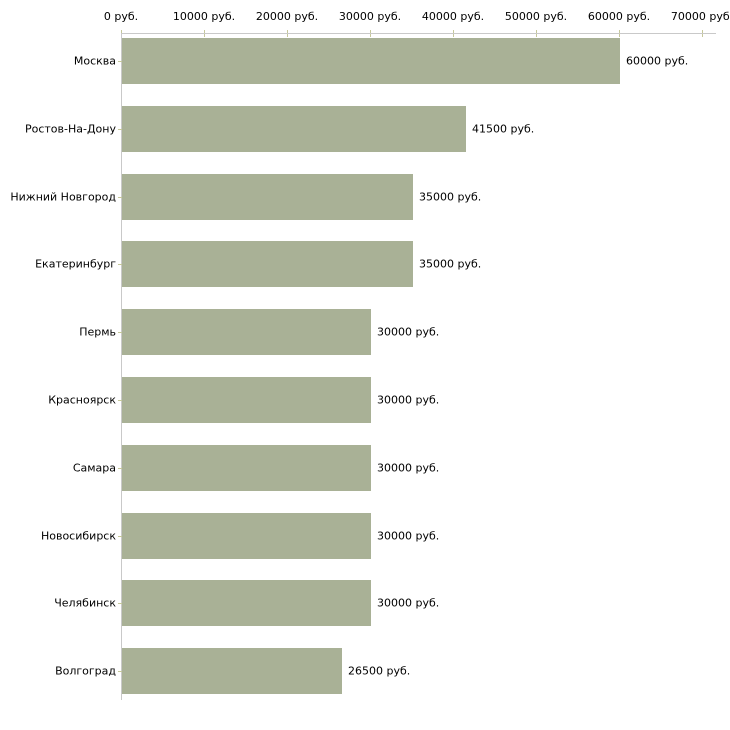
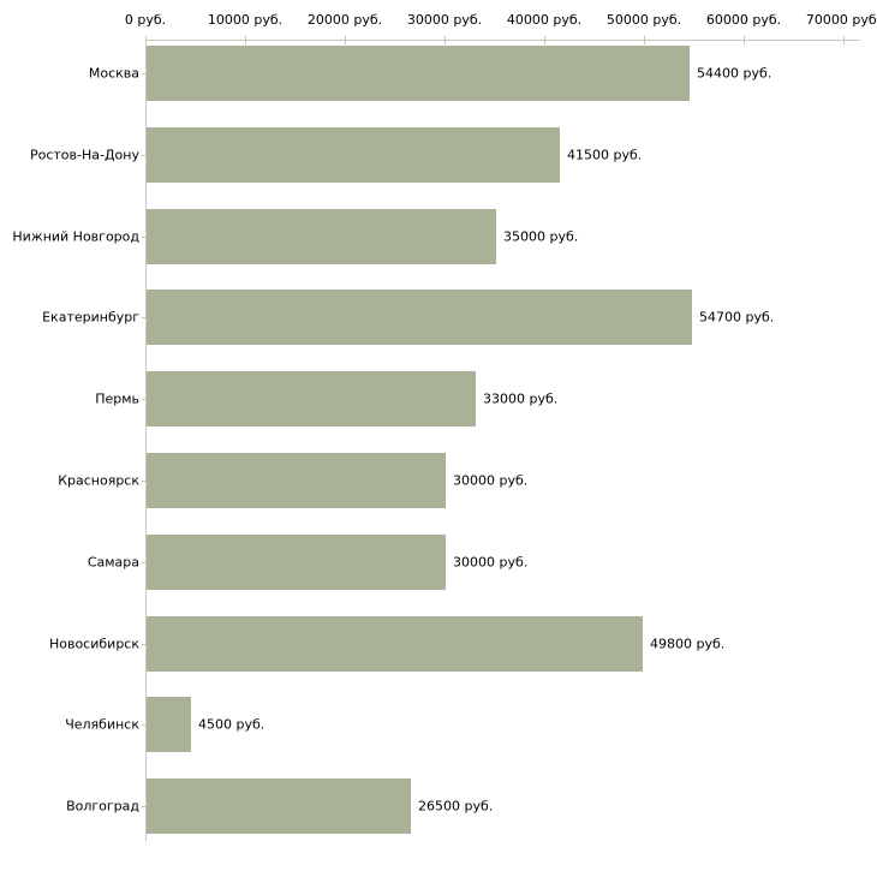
Москва: 60000 -> 54400
Екатеринбург: 35000 -> 54700
Пермь: 30000 -> 33000
Новосибирск: 30000 -> 49800
Челябинск: 30000 -> 4500
